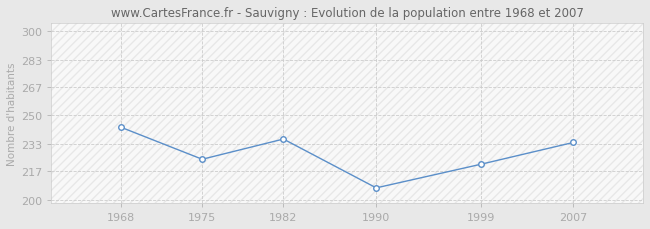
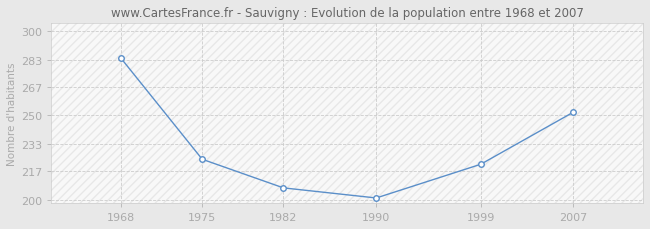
1968: 243 -> 284
1982: 236 -> 207
1990: 207 -> 201
2007: 234 -> 252
